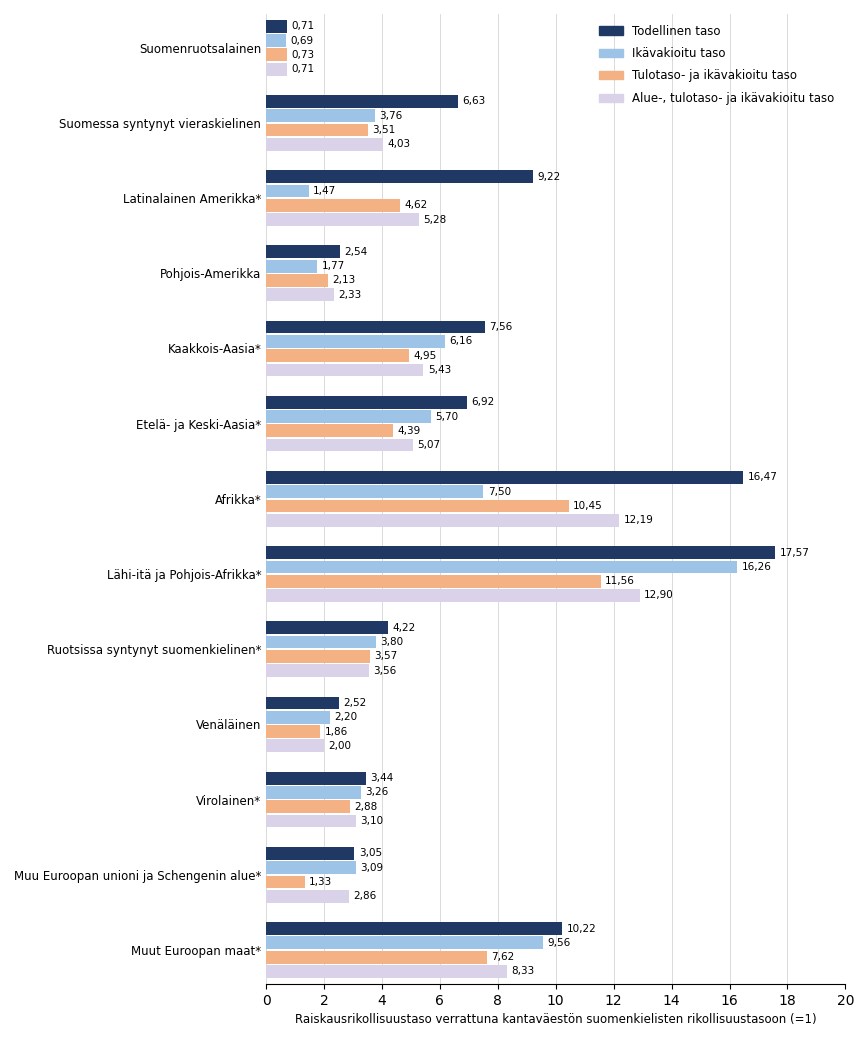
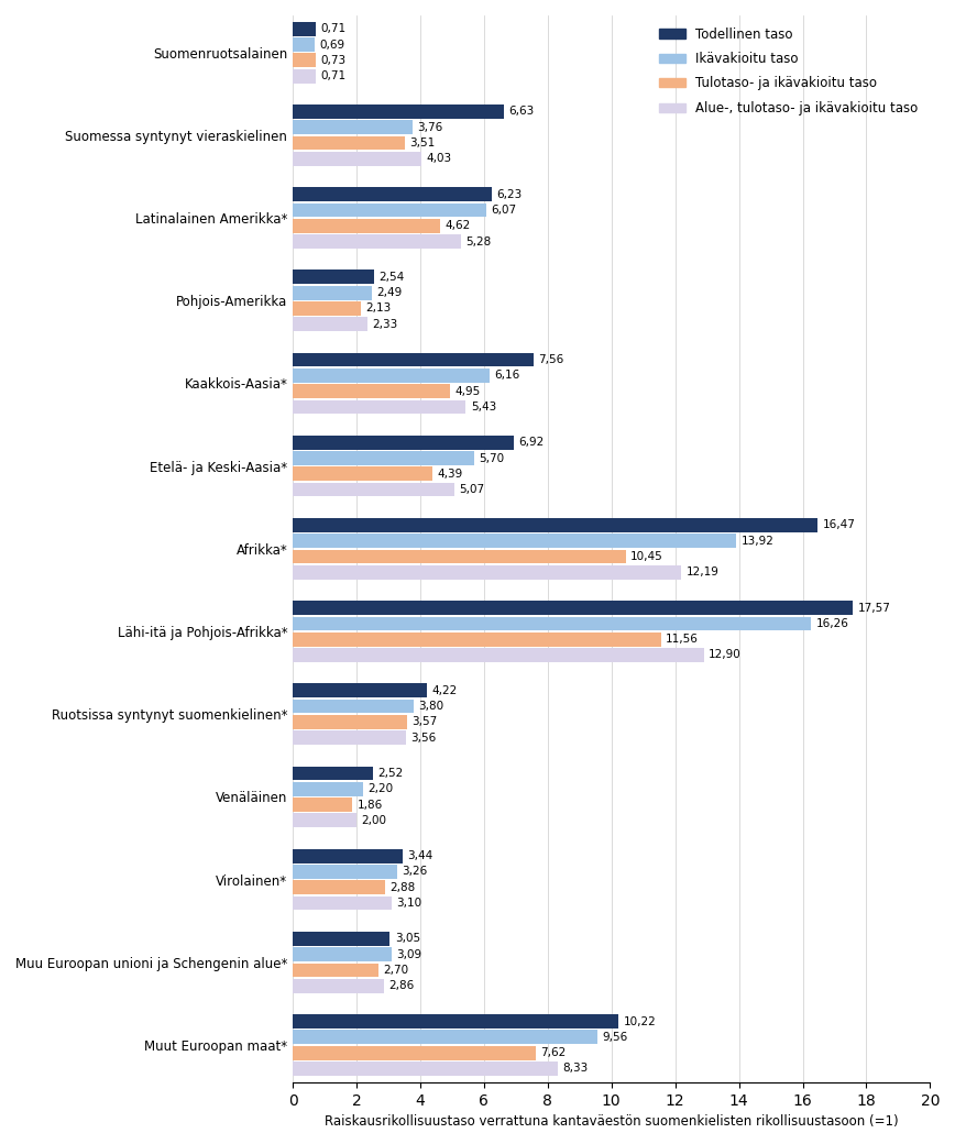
Todellinen taso/Latinalainen Amerikka*: 9,22 -> 6,23
Ikävakioitu taso/Latinalainen Amerikka*: 1,47 -> 6,07
Ikävakioitu taso/Pohjois-Amerikka: 1,77 -> 2,49
Ikävakioitu taso/Afrikka*: 7,50 -> 13,92
Tulotaso- ja ikävakioitu taso/Muu Euroopan unioni ja Schengenin alue*: 1,33 -> 2,70
